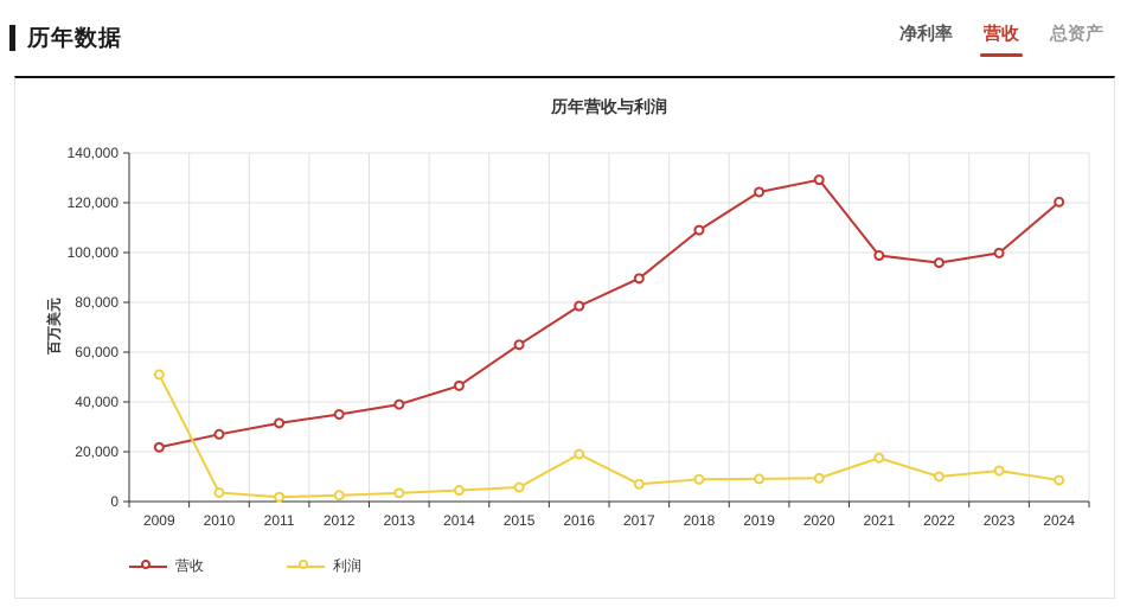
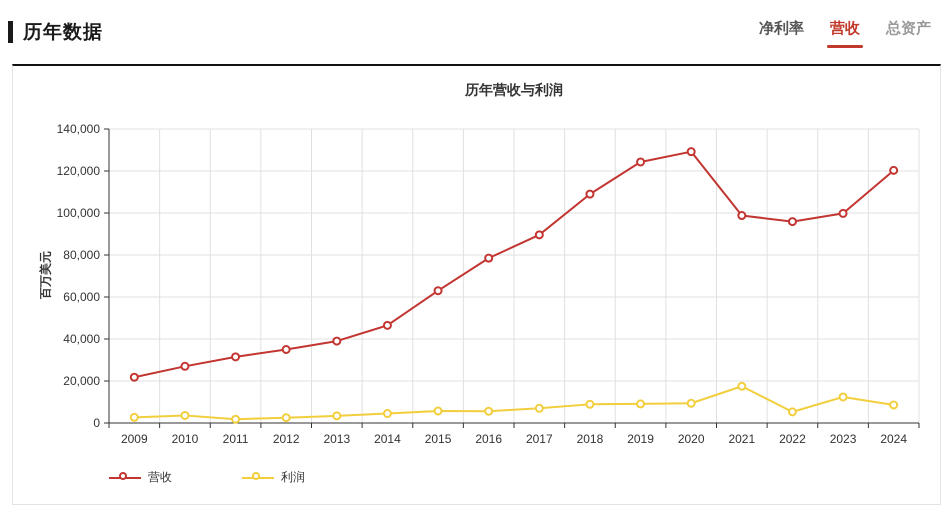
利润/2009: 51000 -> 3000
利润/2016: 19000 -> 6000
利润/2022: 10000 -> 5000
